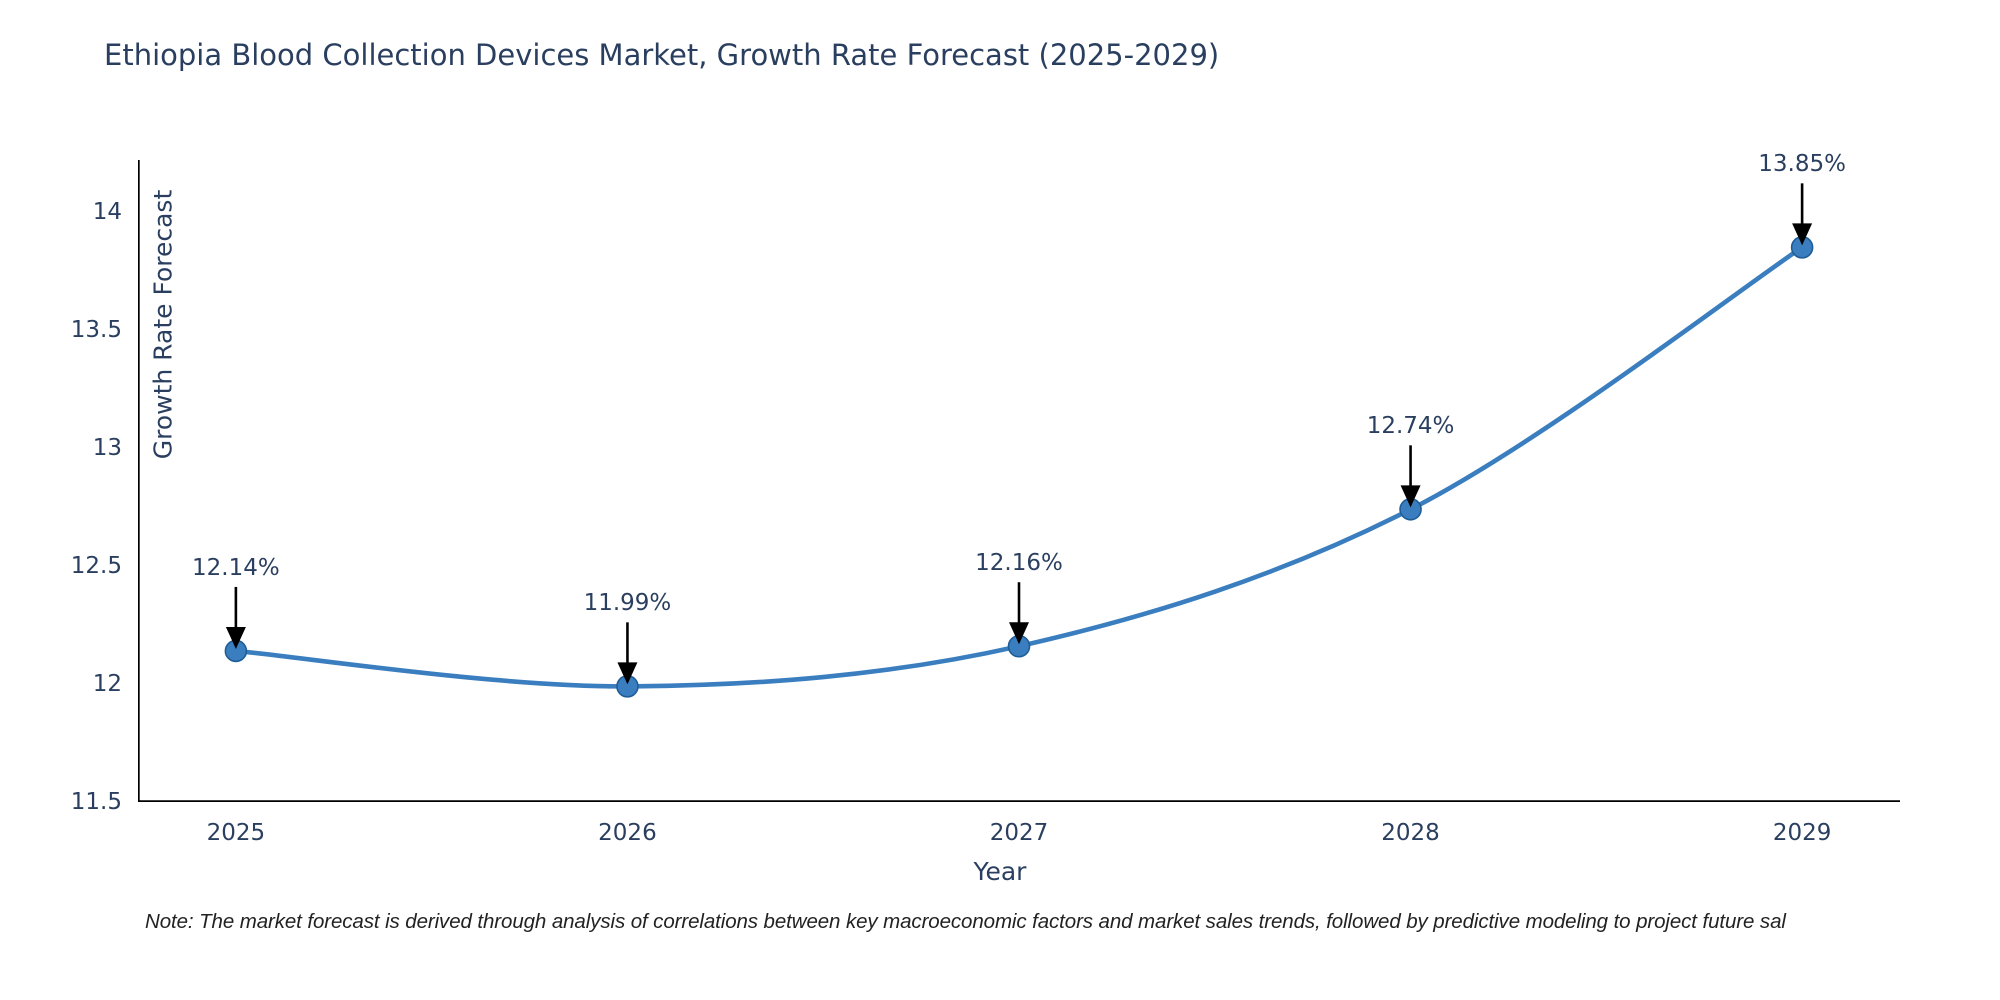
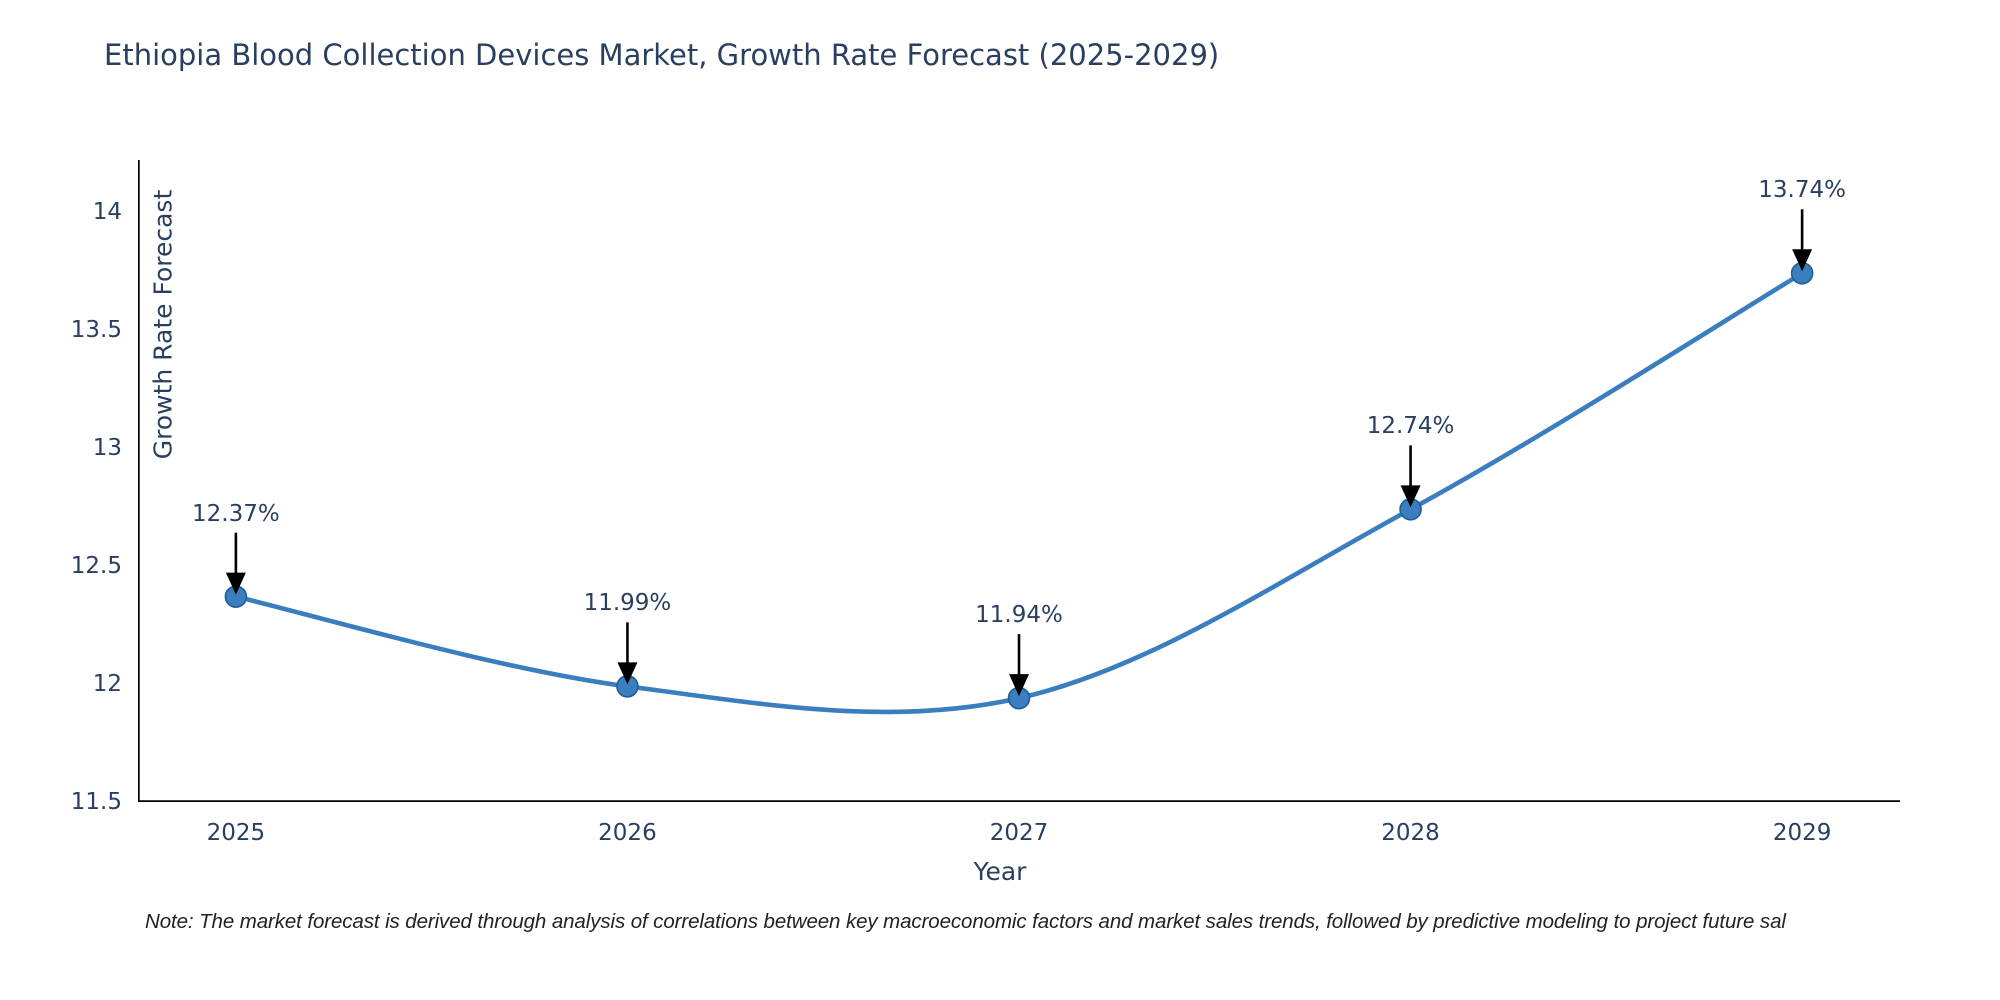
2025: 12.14% -> 12.37%
2027: 12.16% -> 11.94%
2029: 13.85% -> 13.74%
